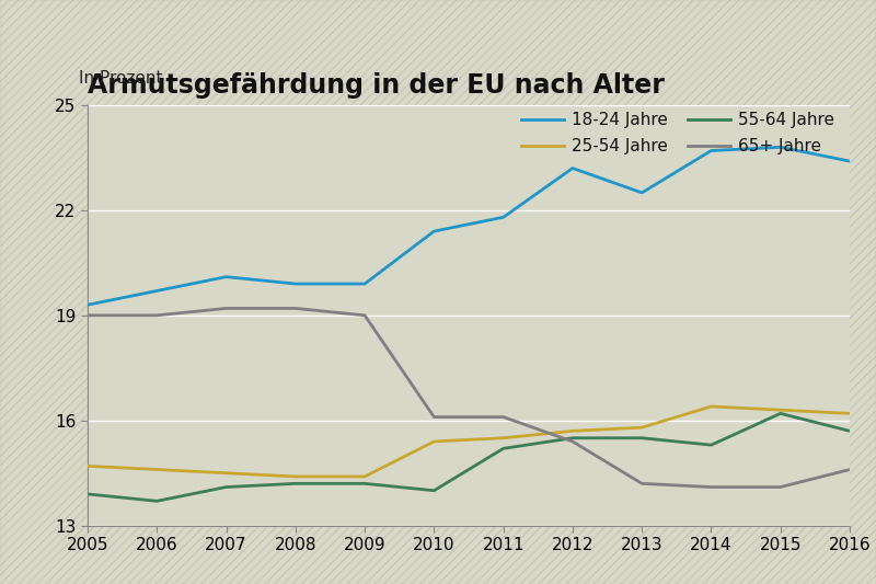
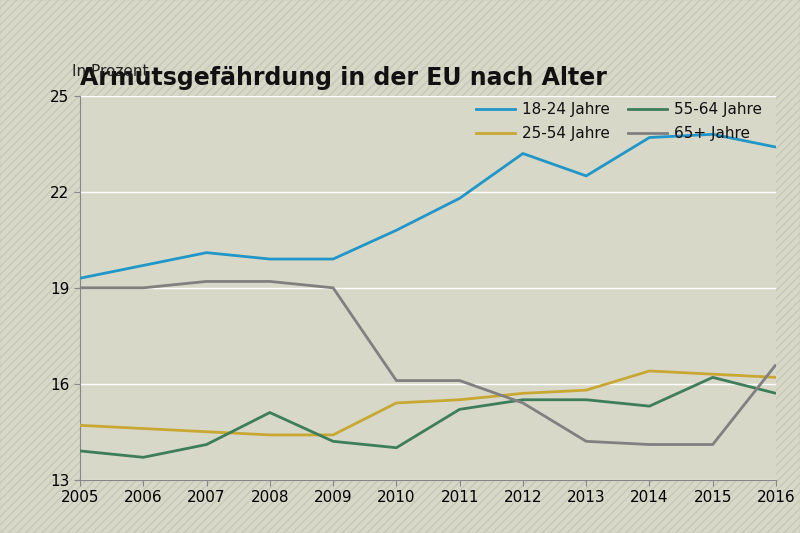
55-64 Jahre/2008: 14.2 -> 15.1
18-24 Jahre/2010: 21.4 -> 20.8
65+ Jahre/2016: 14.6 -> 16.6
